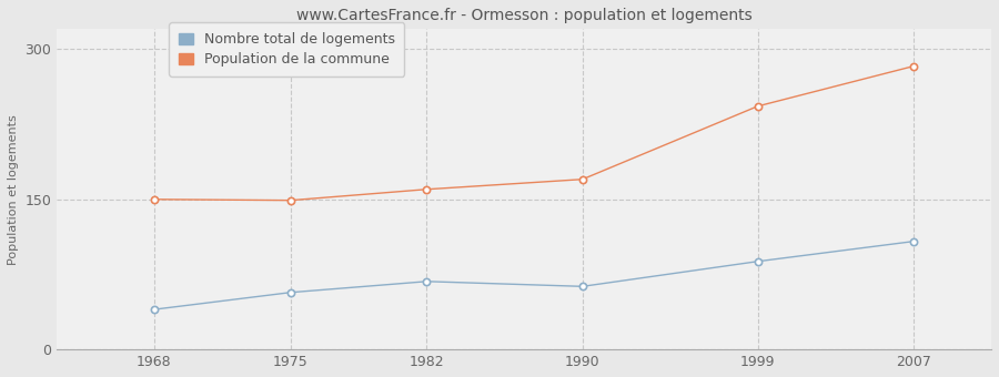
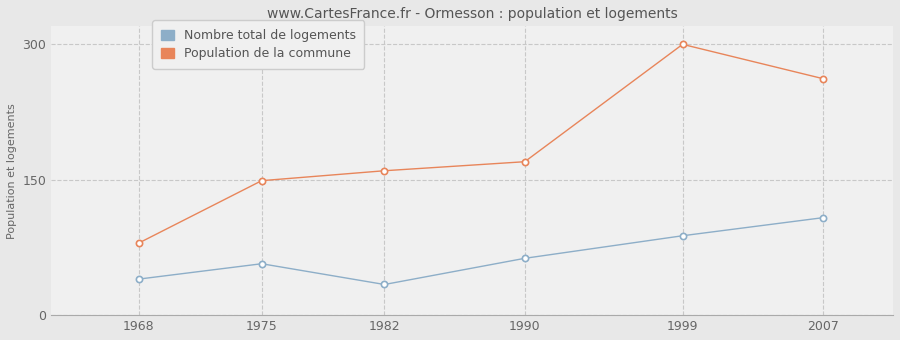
Population de la commune/1968: 150 -> 80
Nombre total de logements/1982: 68 -> 34
Population de la commune/1999: 243 -> 300
Population de la commune/2007: 283 -> 262
